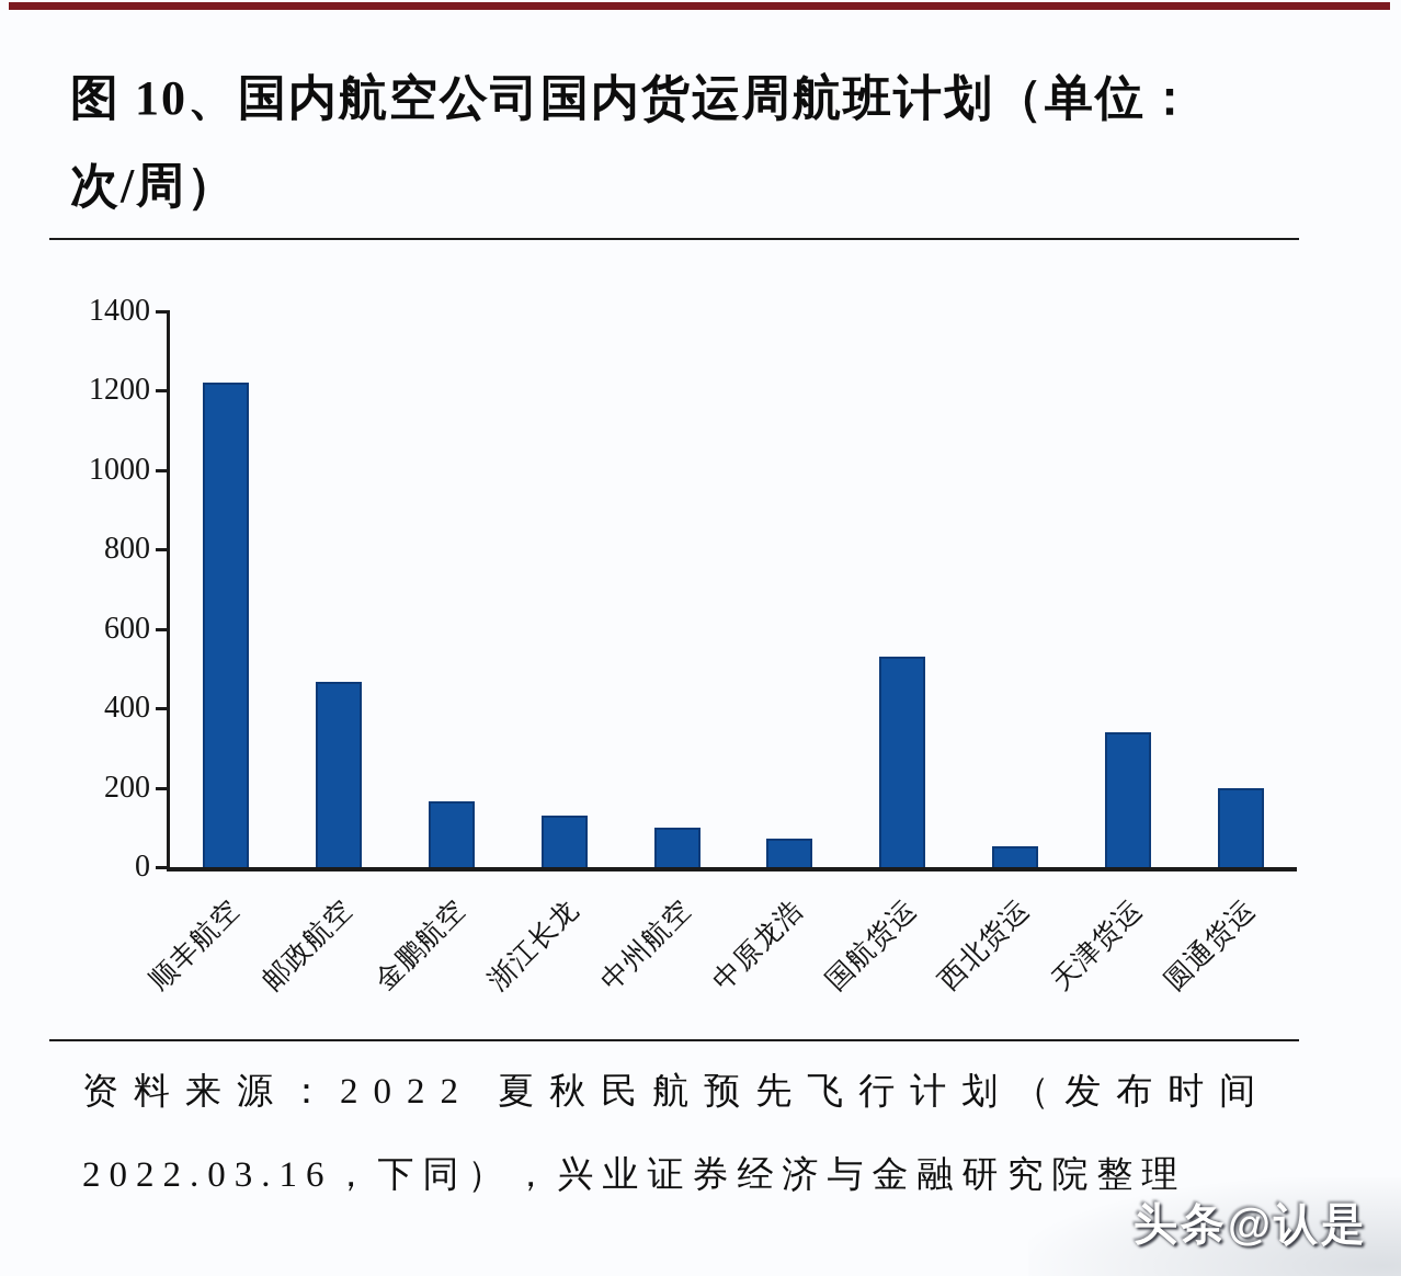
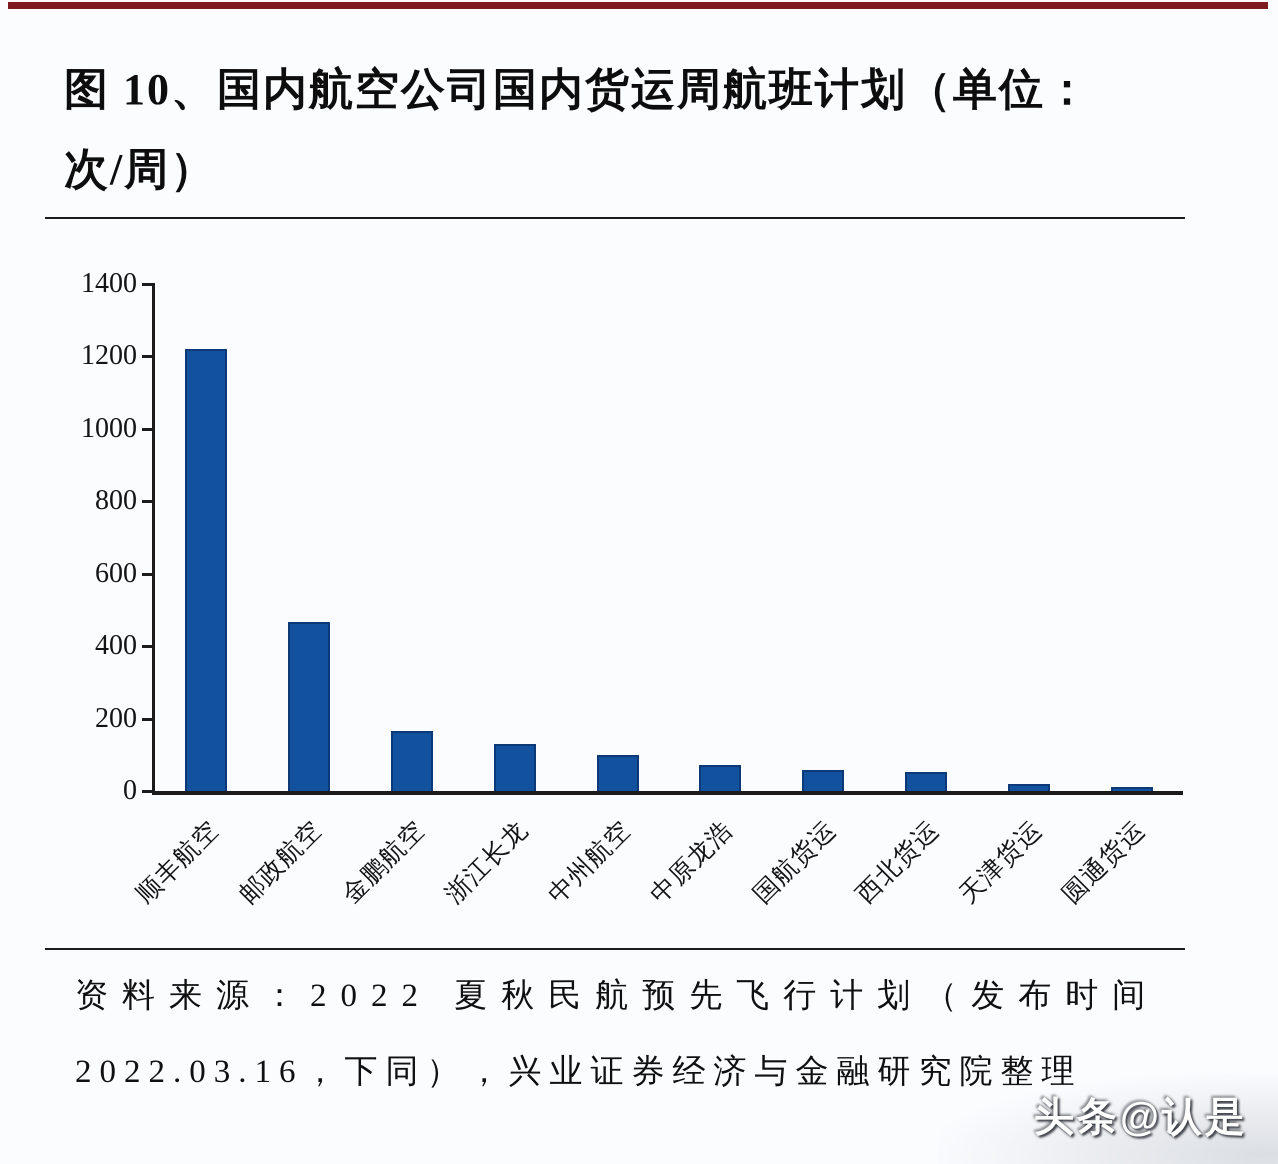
国航货运: 530 -> 60
天津货运: 340 -> 20
圆通货运: 200 -> 10
